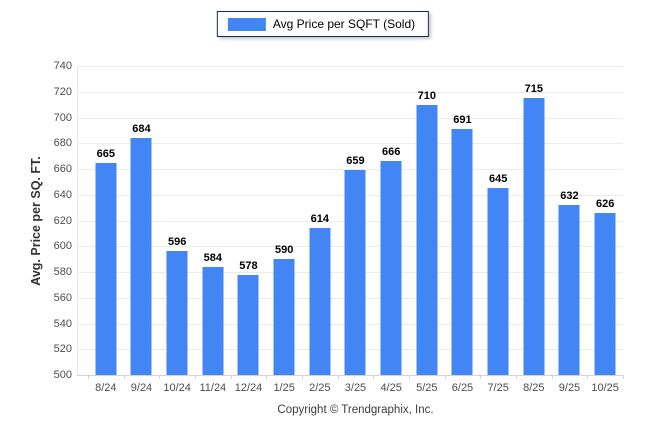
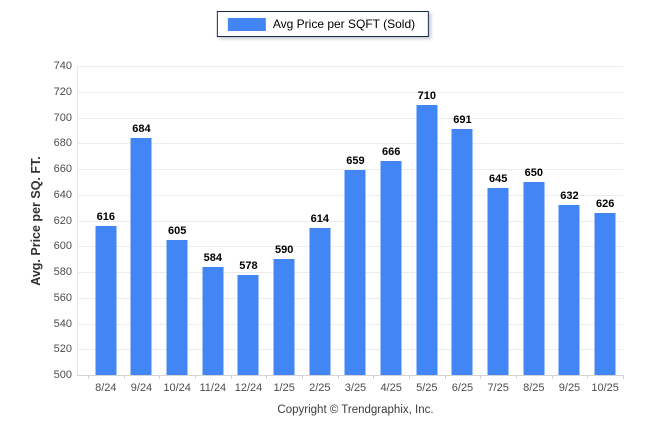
8/24: 665 -> 616
10/24: 596 -> 605
8/25: 715 -> 650
